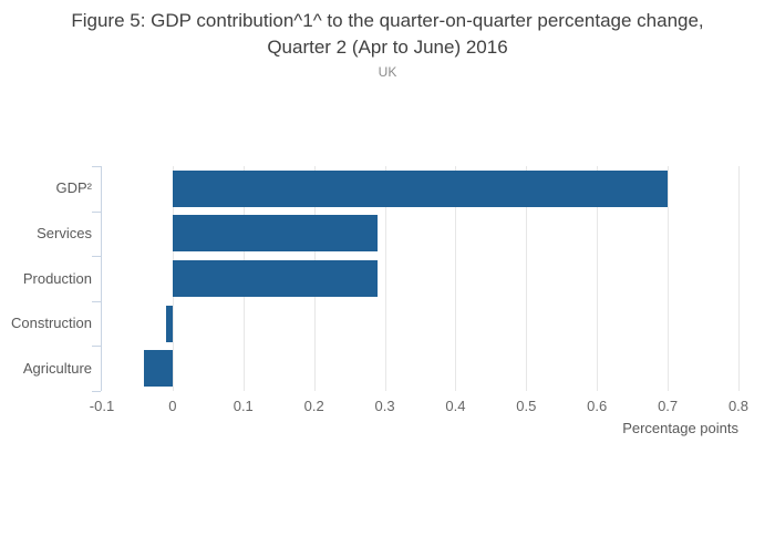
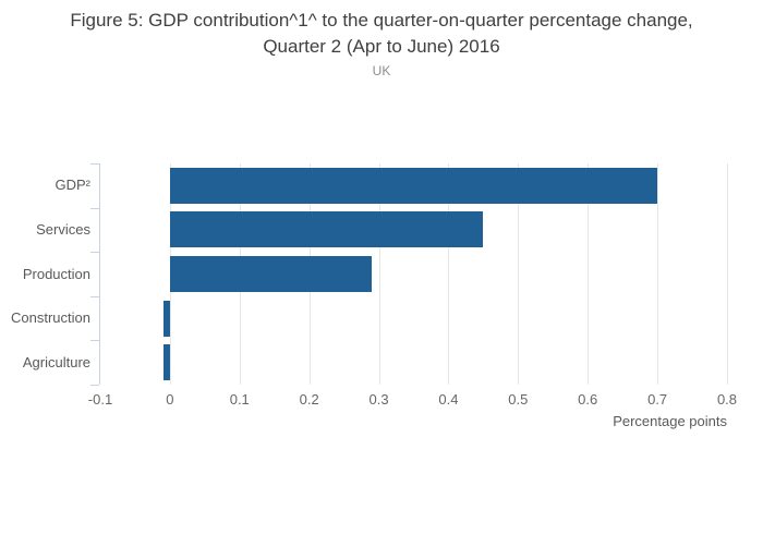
Services: 0.29 -> 0.45
Agriculture: -0.04 -> -0.01
